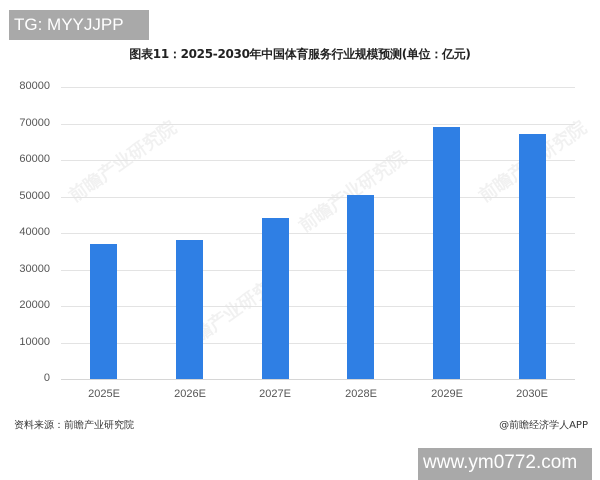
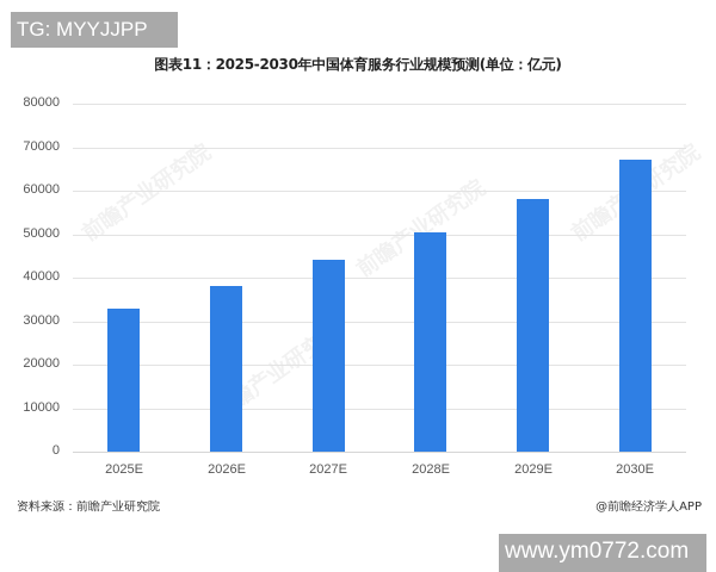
2025E: 37000 -> 33000
2029E: 69000 -> 58000
